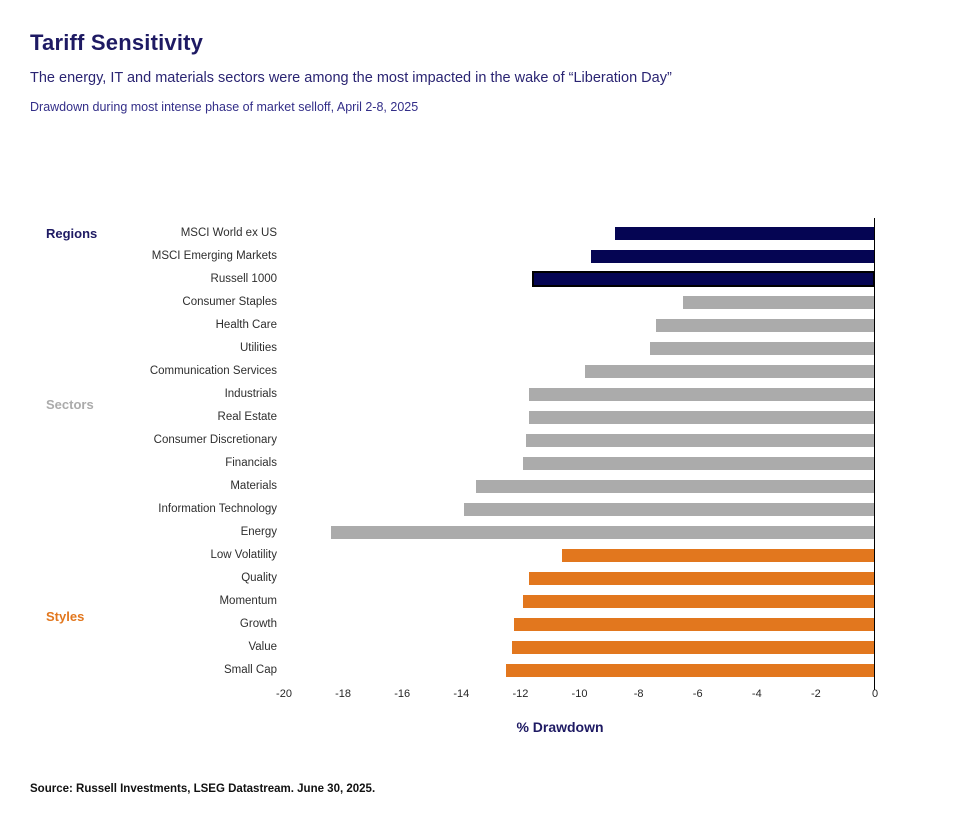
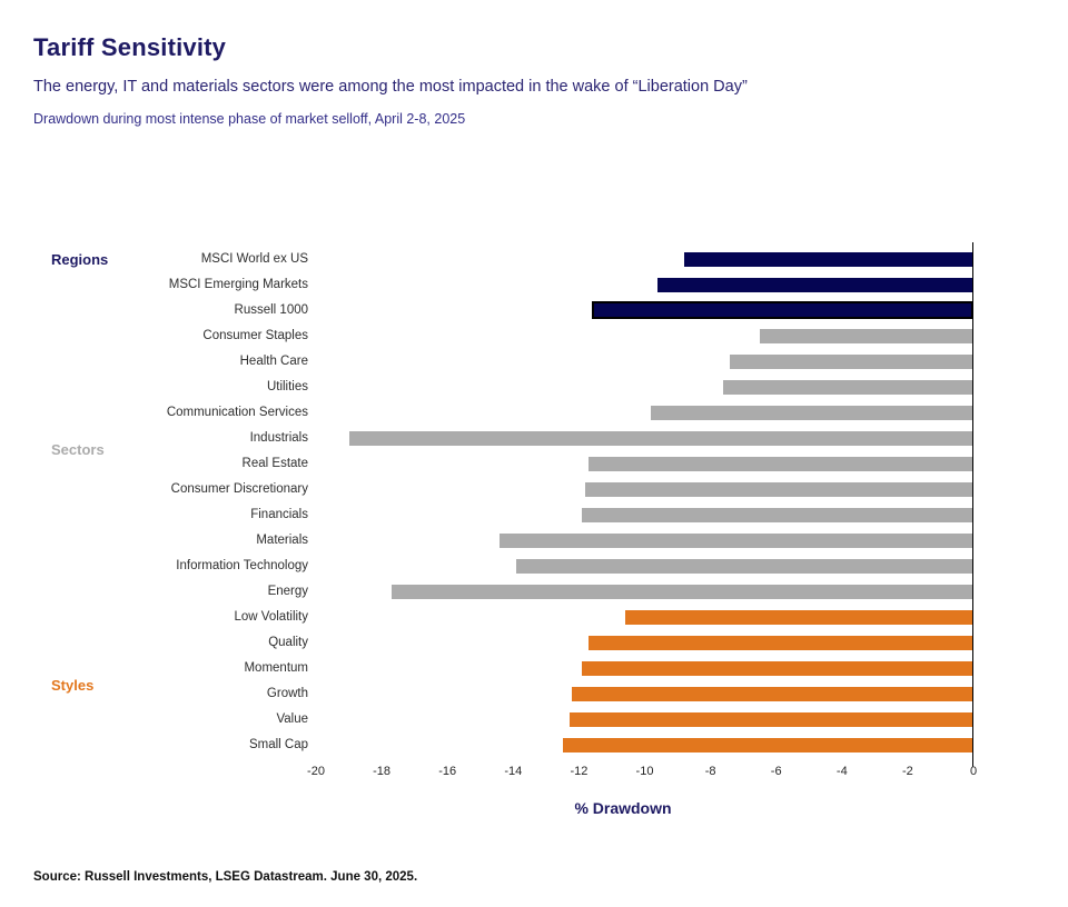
Industrials: -11.7 -> -19.0
Materials: -13.5 -> -14.4
Energy: -18.4 -> -17.7
